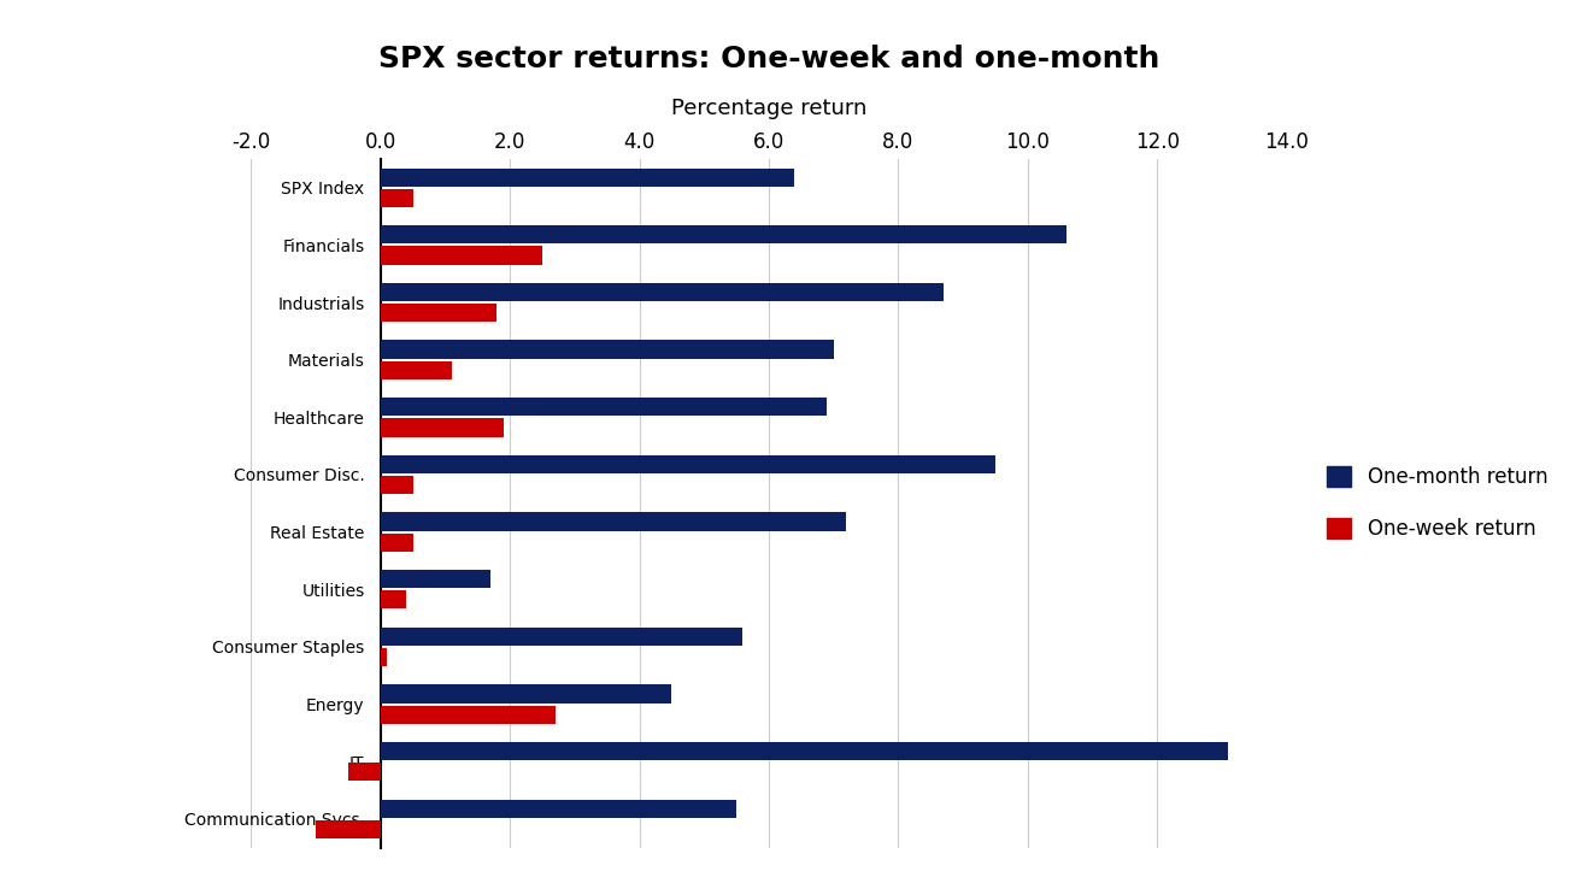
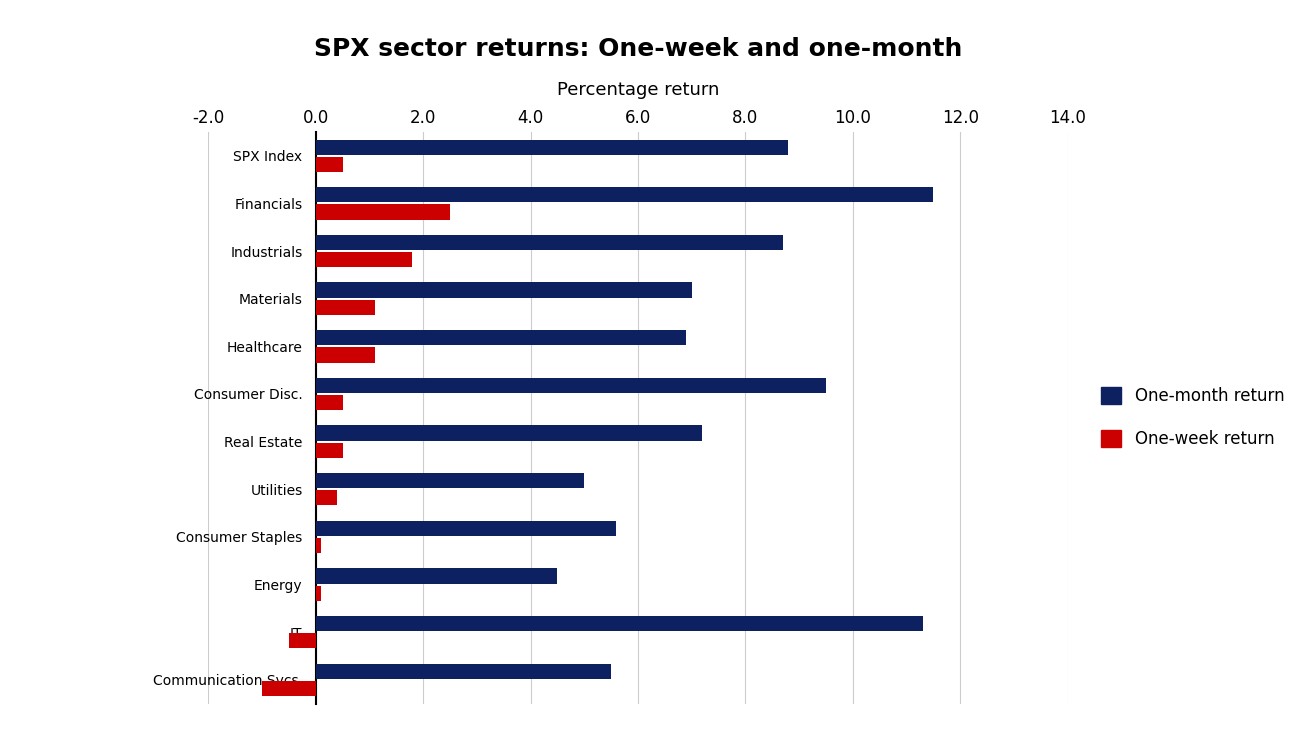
One-month return/SPX Index: 6.4 -> 8.8
One-month return/Financials: 10.6 -> 11.5
One-week return/Healthcare: 1.9 -> 1.1
One-month return/Utilities: 1.7 -> 5.0
One-week return/Energy: 2.7 -> 0.1
One-month return/IT: 13.1 -> 11.3
